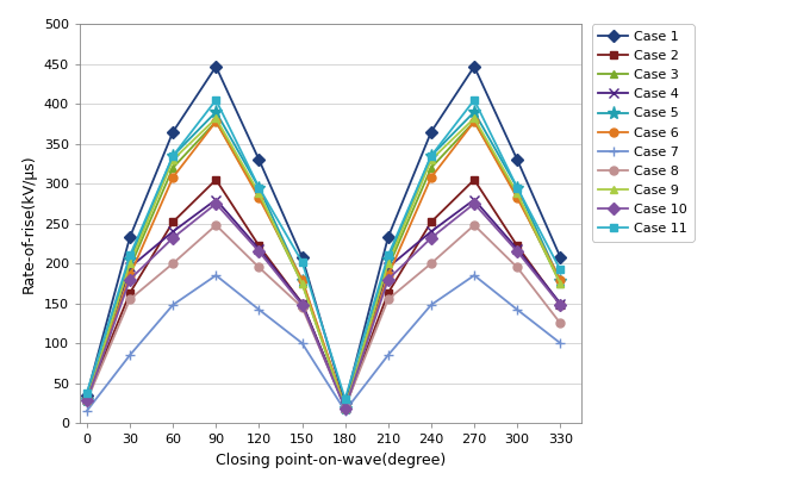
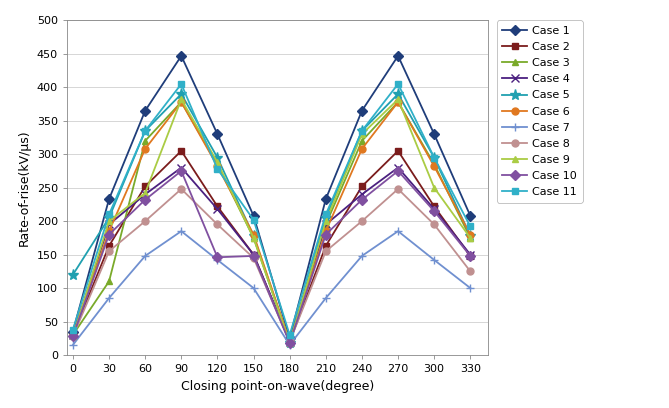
Case 5/0: 28 -> 120
Case 3/30: 195 -> 110
Case 9/60: 330 -> 242
Case 10/120: 215 -> 146
Case 11/120: 295 -> 278
Case 9/300: 288 -> 250
